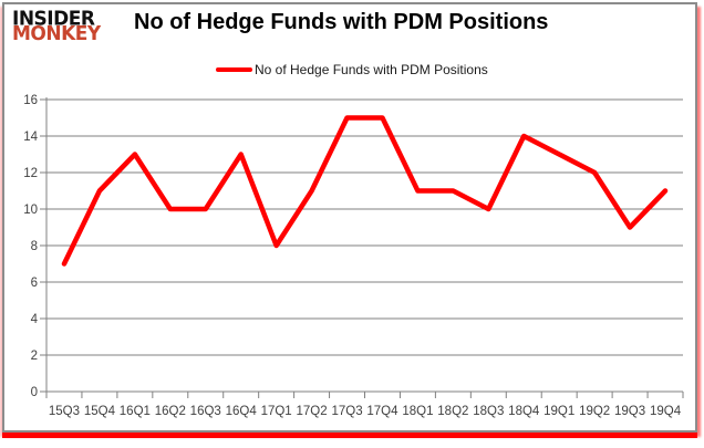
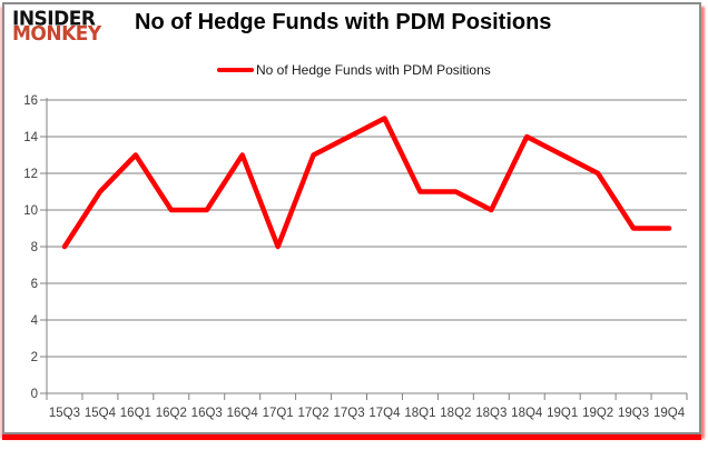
15Q3: 7 -> 8
17Q2: 11 -> 13
17Q3: 15 -> 14
19Q4: 11 -> 9
